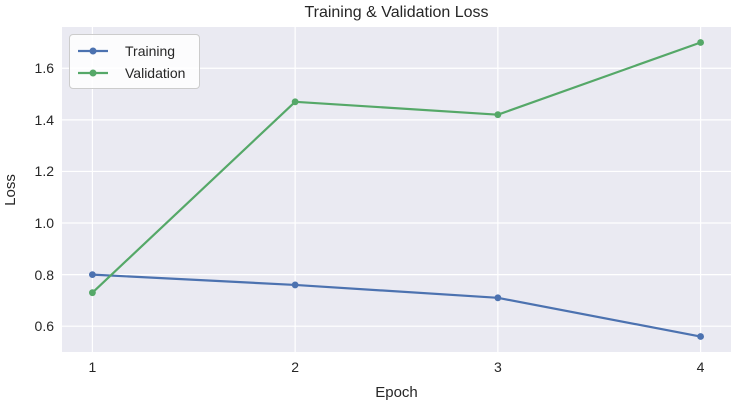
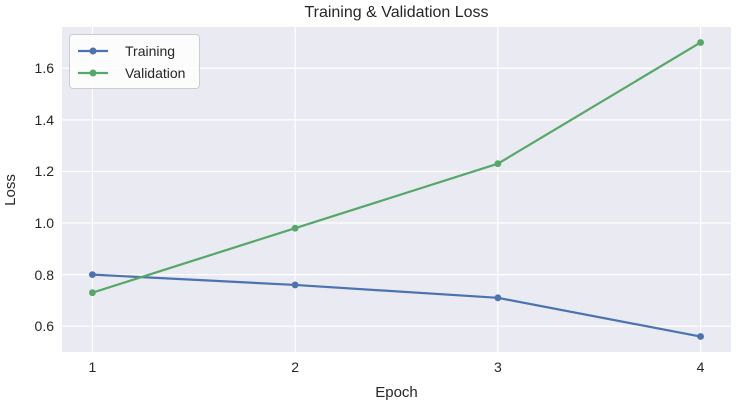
Validation/2: 1.47 -> 0.98
Validation/3: 1.42 -> 1.23
